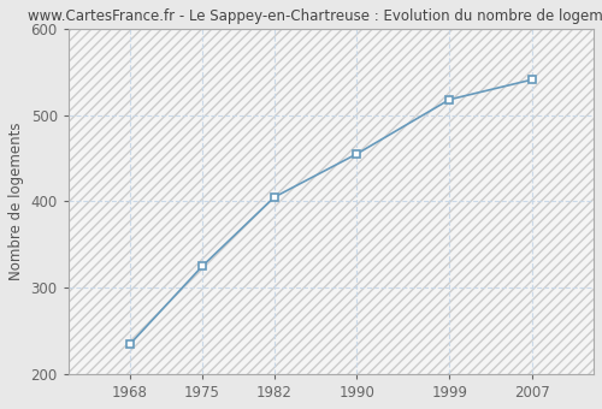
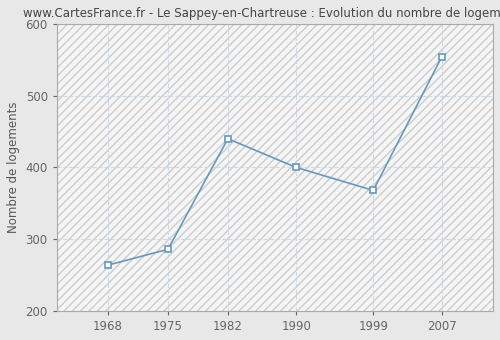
1968: 235 -> 264
1975: 325 -> 286
1982: 405 -> 440
1990: 455 -> 400
1999: 518 -> 368
2007: 541 -> 554
